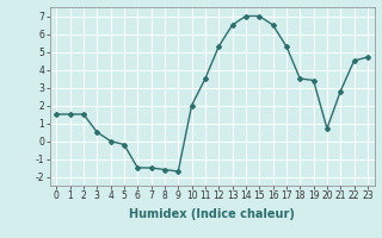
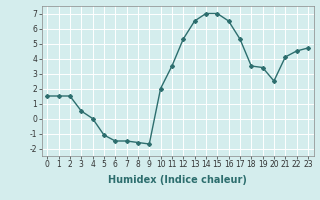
5: -0.2 -> -1.1
20: 0.7 -> 2.5
21: 2.8 -> 4.1
